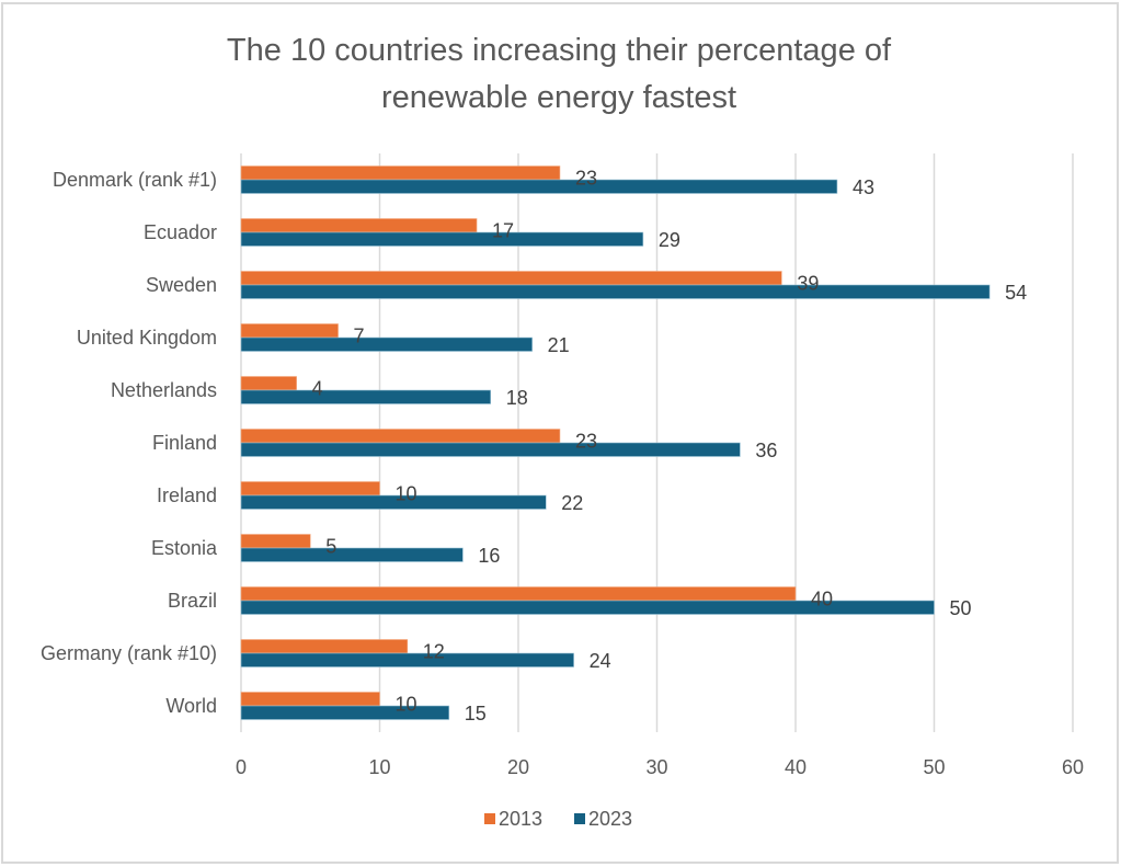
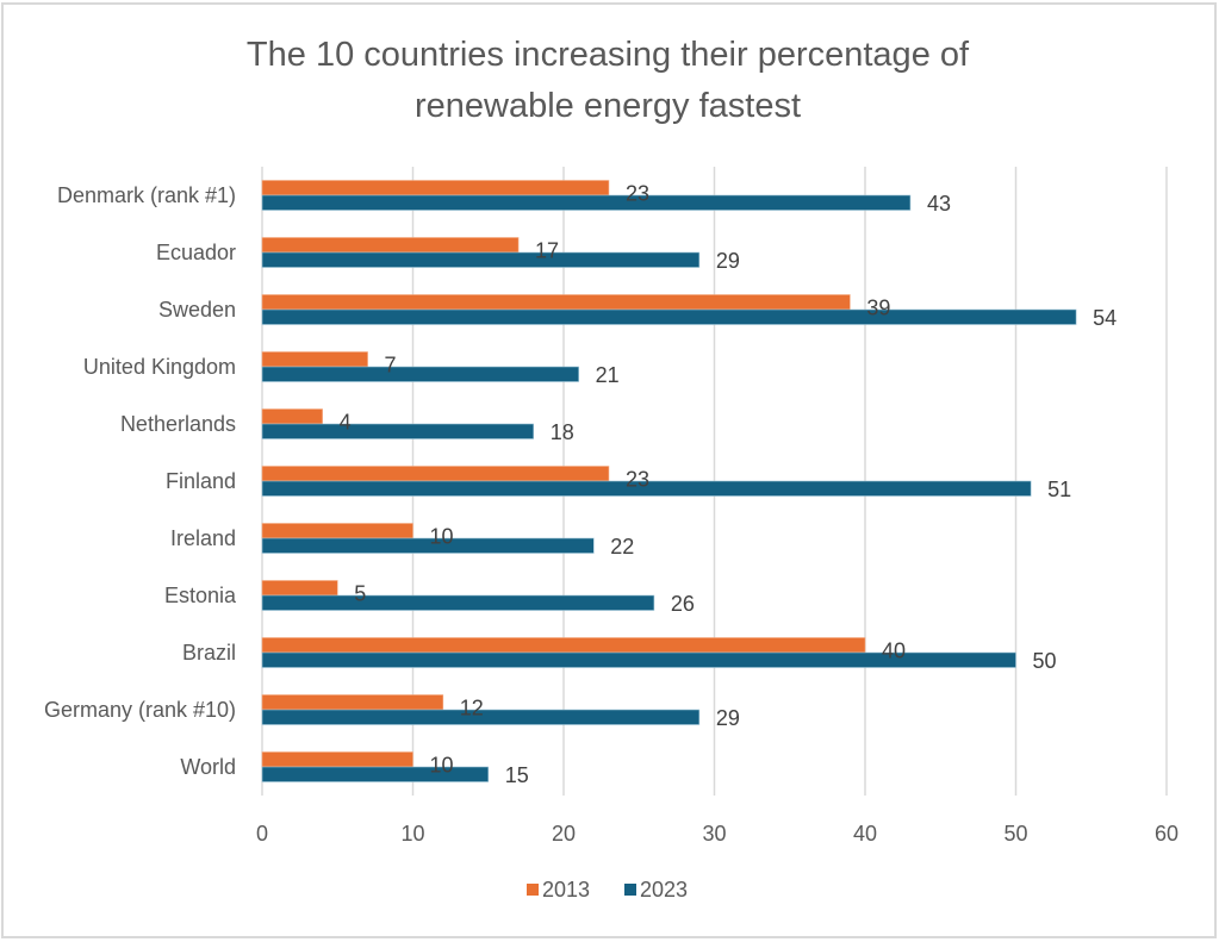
2023/Finland: 36 -> 51
2023/Estonia: 16 -> 26
2023/Germany (rank #10): 24 -> 29
